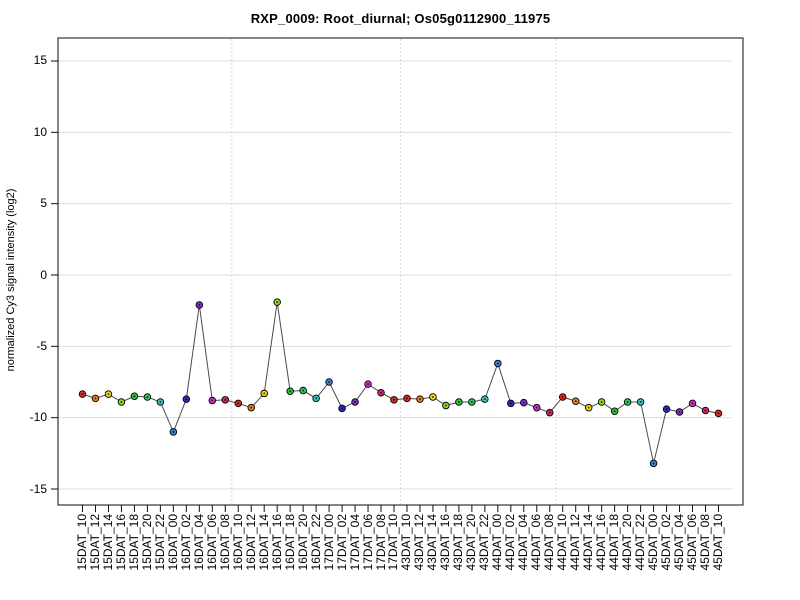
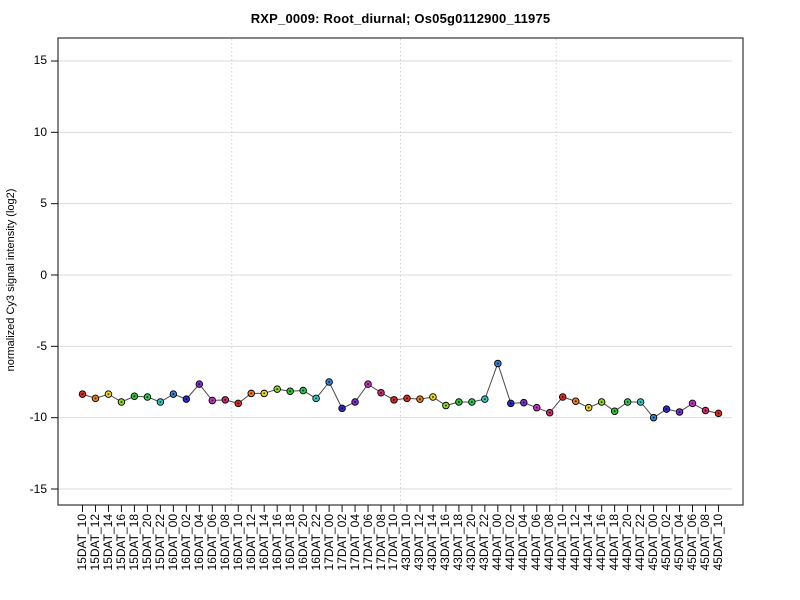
16DAT_00: -11.0 -> -8.3
16DAT_04: -2.1 -> -7.7
16DAT_12: -9.3 -> -8.3
16DAT_16: -1.9 -> -8.0
45DAT_00: -13.2 -> -10.0
